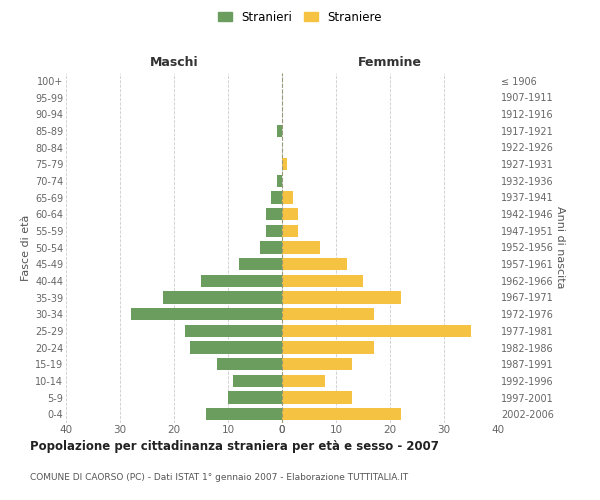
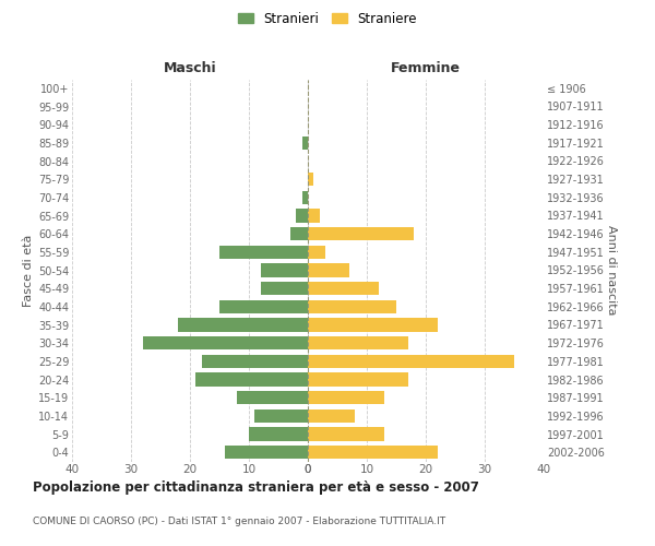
Maschi/55-59: 3 -> 15
Maschi/50-54: 4 -> 8
Maschi/20-24: 17 -> 19
Femmine/1942-1946: 3 -> 18
